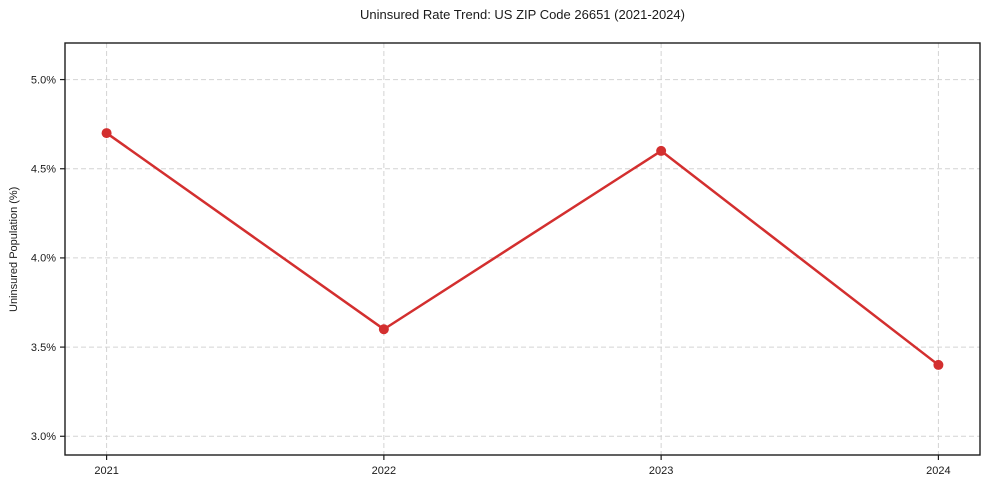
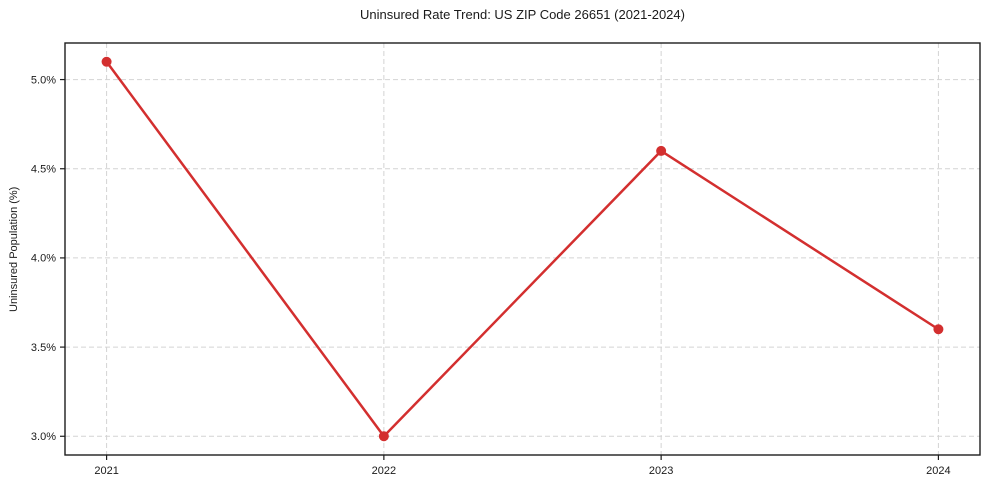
2021: 4.7% -> 5.1%
2022: 3.6% -> 3.0%
2024: 3.4% -> 3.6%
